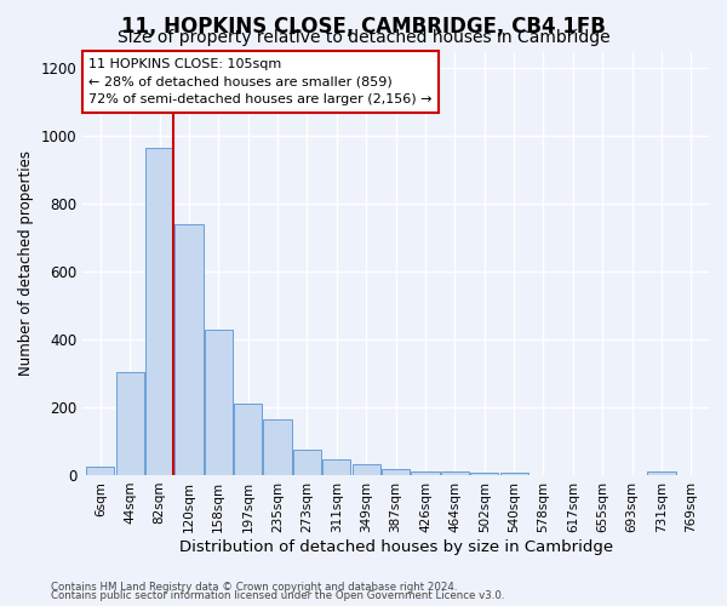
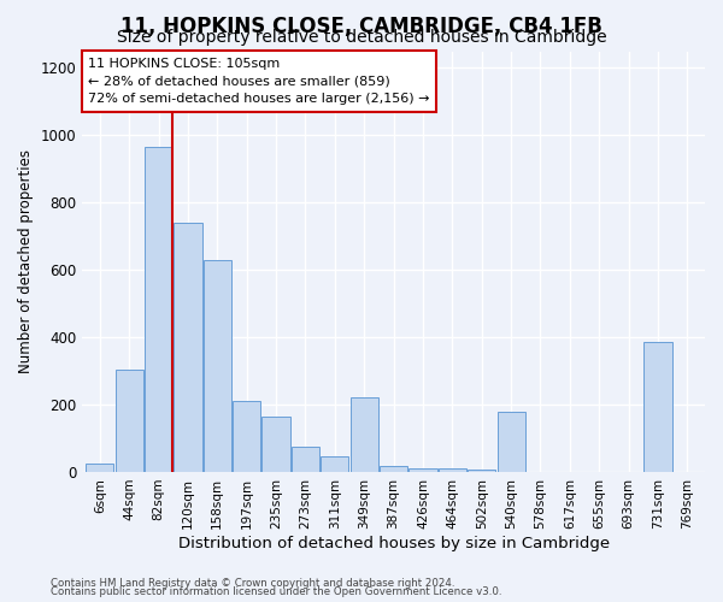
158sqm: 430 -> 630
349sqm: 32 -> 220
540sqm: 8 -> 180
731sqm: 12 -> 385
